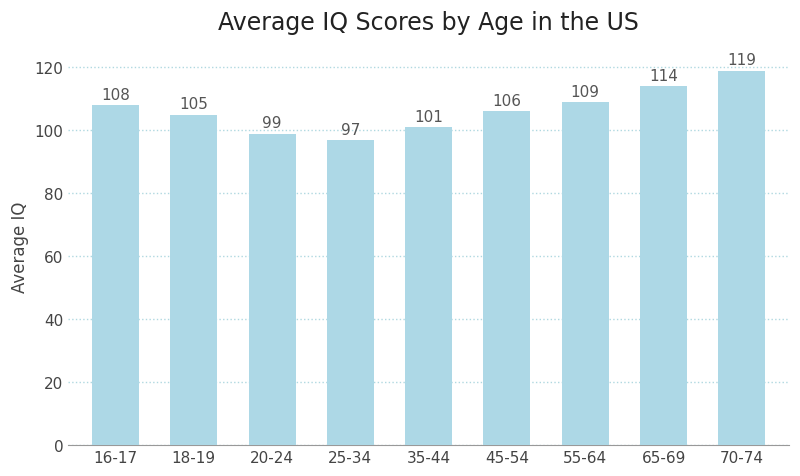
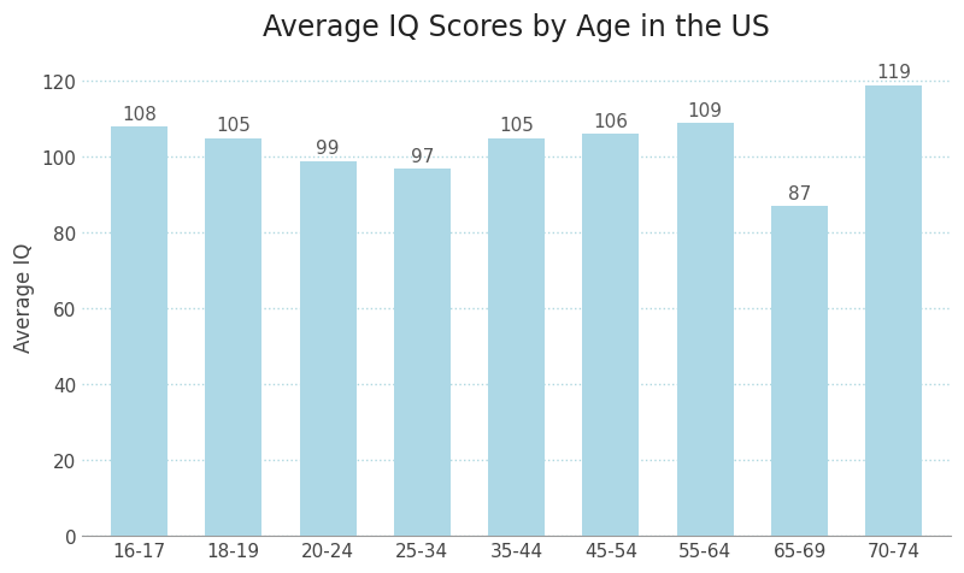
35-44: 101 -> 105
65-69: 114 -> 87
